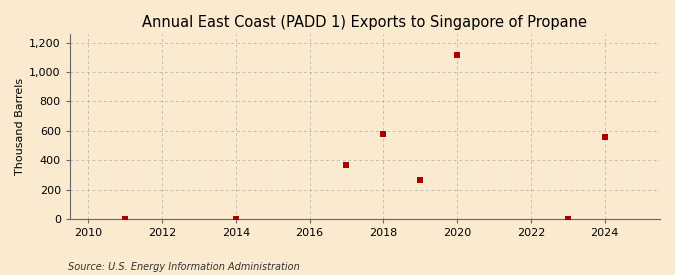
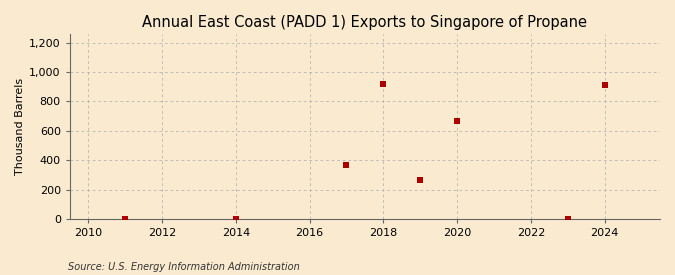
2018: 580 -> 920
2020: 1,120 -> 670
2024: 560 -> 910
